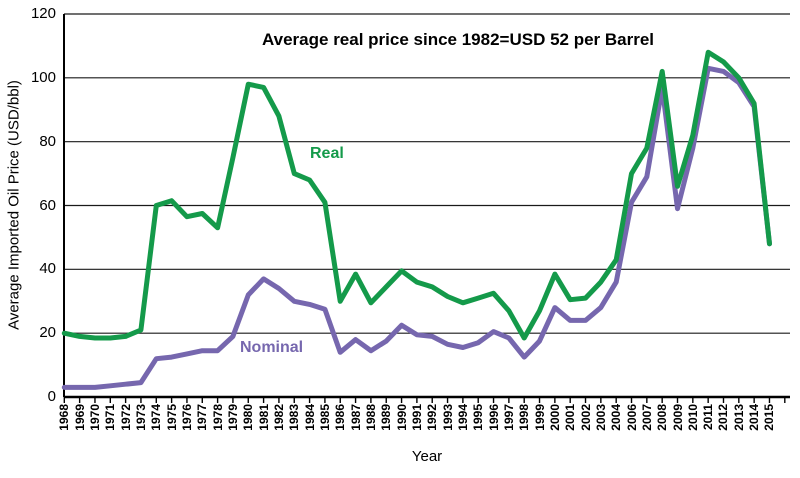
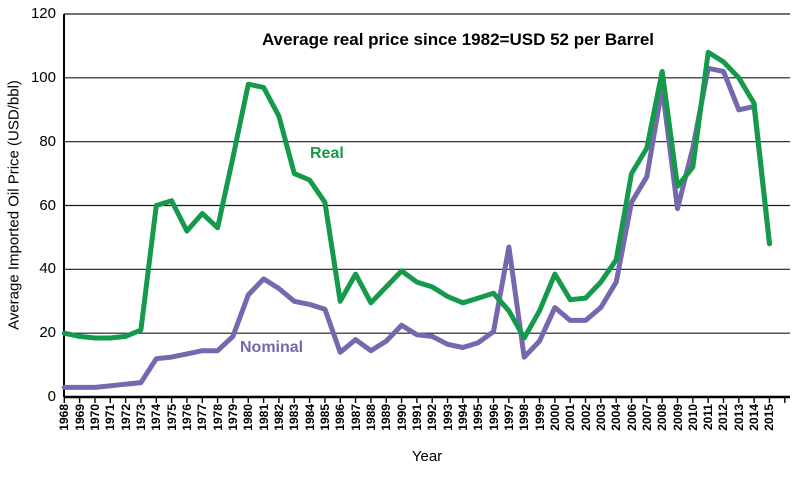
Real/1976: 56 -> 52
Nominal/1997: 18 -> 47
Real/2010: 82 -> 72
Nominal/2013: 98 -> 90
